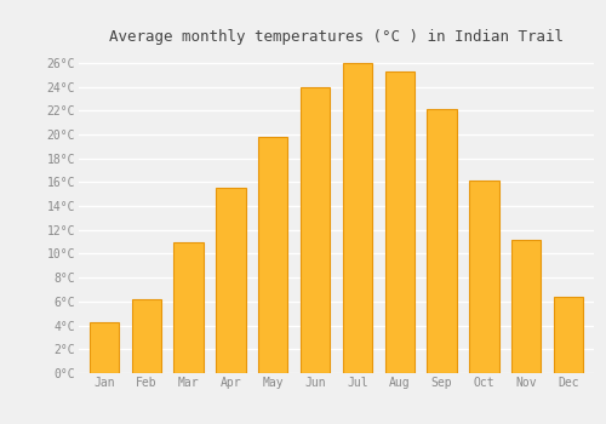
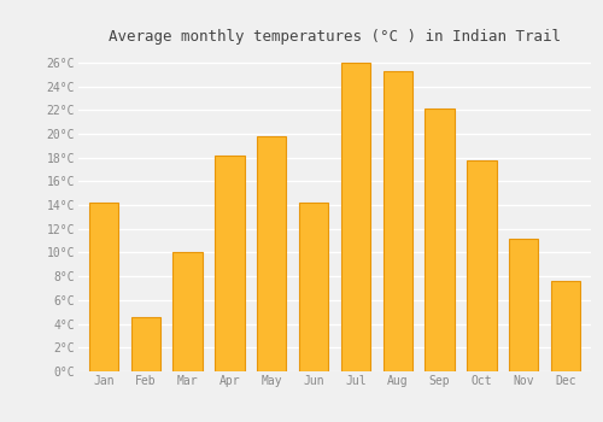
Jan: 4.3°C -> 14.2°C
Feb: 6.2°C -> 4.6°C
Mar: 11.0°C -> 10.0°C
Apr: 15.5°C -> 18.2°C
Jun: 24.0°C -> 14.2°C
Oct: 16.1°C -> 17.8°C
Dec: 6.4°C -> 7.6°C
